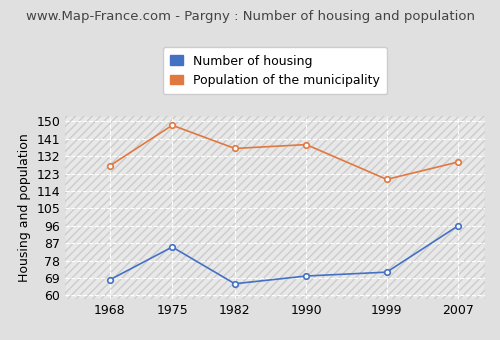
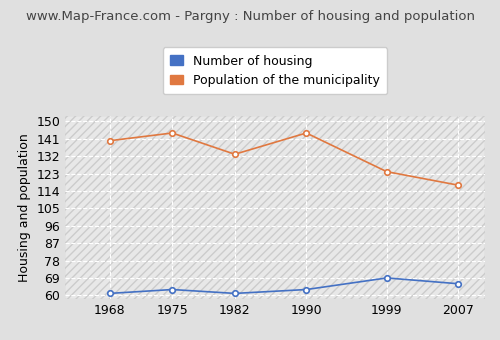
Number of housing/1968: 68 -> 61
Population of the municipality/1968: 127 -> 140
Number of housing/1975: 85 -> 63
Population of the municipality/1975: 148 -> 144
Number of housing/1982: 66 -> 61
Population of the municipality/1982: 136 -> 133
Number of housing/1990: 70 -> 63
Population of the municipality/1990: 138 -> 144
Number of housing/1999: 72 -> 69
Population of the municipality/1999: 120 -> 124
Number of housing/2007: 96 -> 66
Population of the municipality/2007: 129 -> 117
